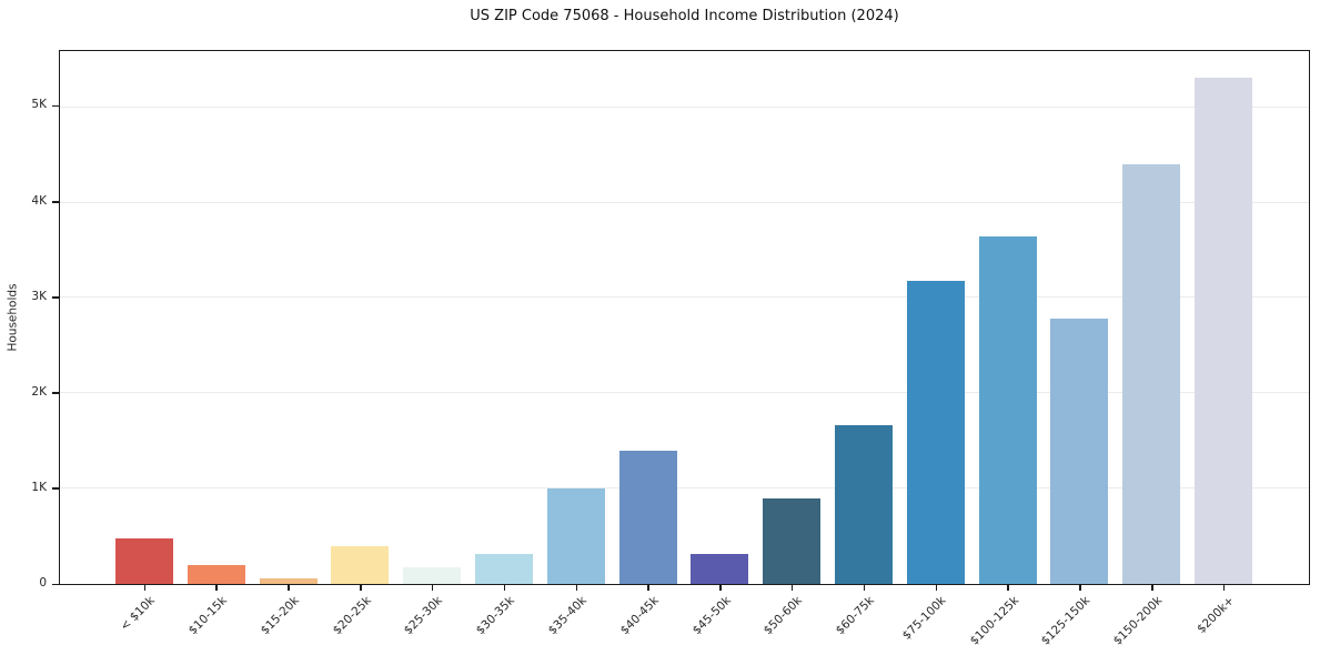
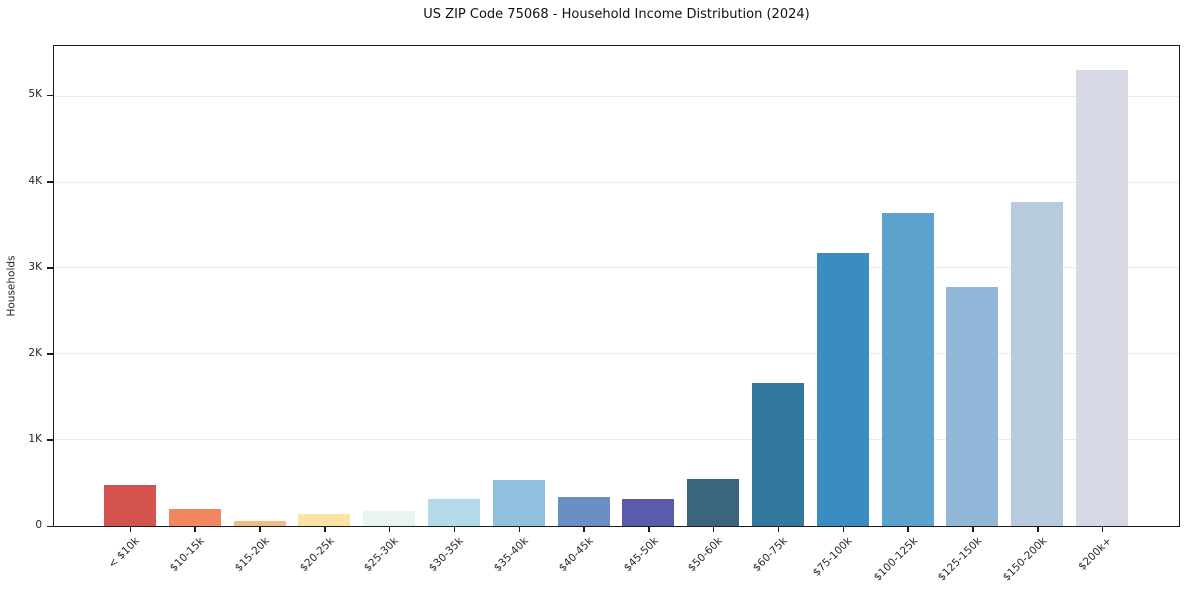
$20-25k: 0.4K -> 0.1K
$35-40k: 1.0K -> 0.5K
$40-45k: 1.4K -> 0.3K
$50-60k: 0.9K -> 0.5K
$150-200k: 4.4K -> 3.8K
